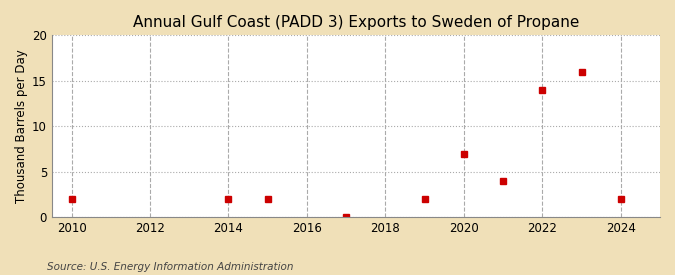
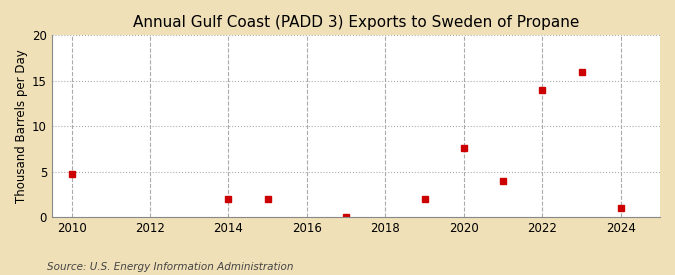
2010: 2.0 -> 4.8
2020: 7.0 -> 7.6
2024: 2.0 -> 1.0
